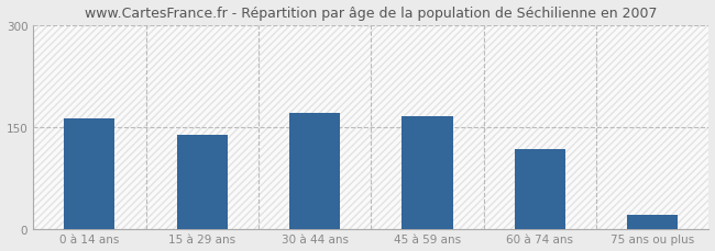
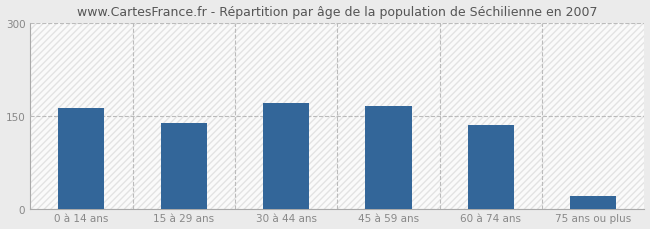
60 à 74 ans: 118 -> 135
